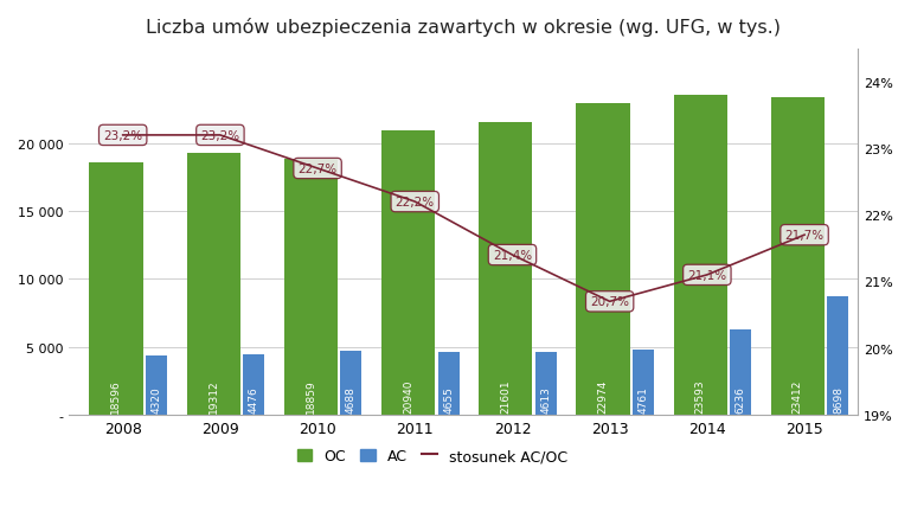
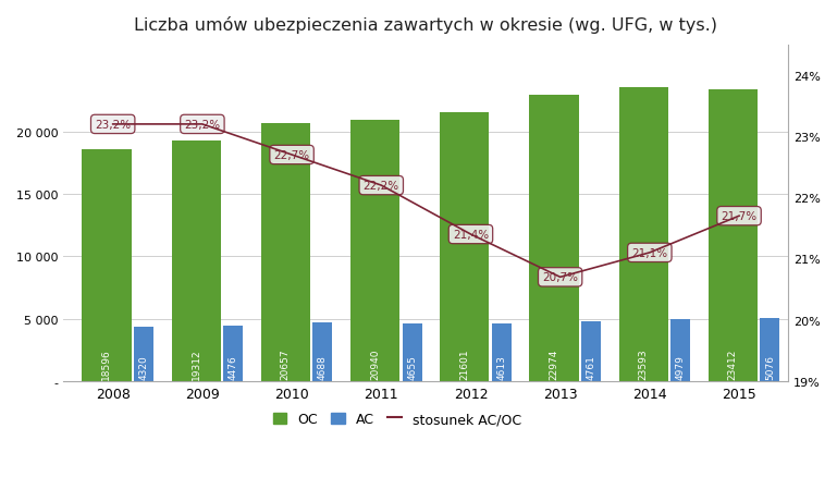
OC/2010: 18859 -> 20657
AC/2014: 6236 -> 4979
AC/2015: 8698 -> 5076
